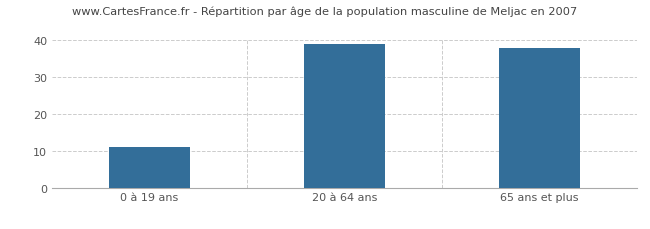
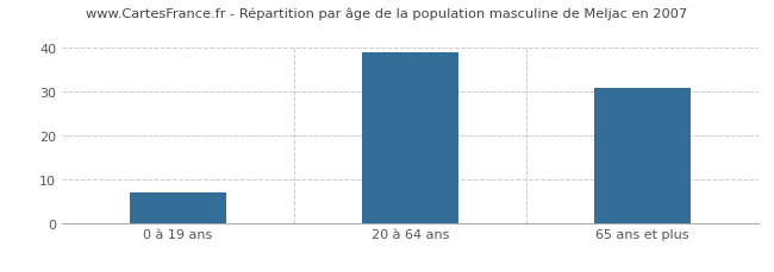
0 à 19 ans: 11 -> 7
65 ans et plus: 38 -> 31
